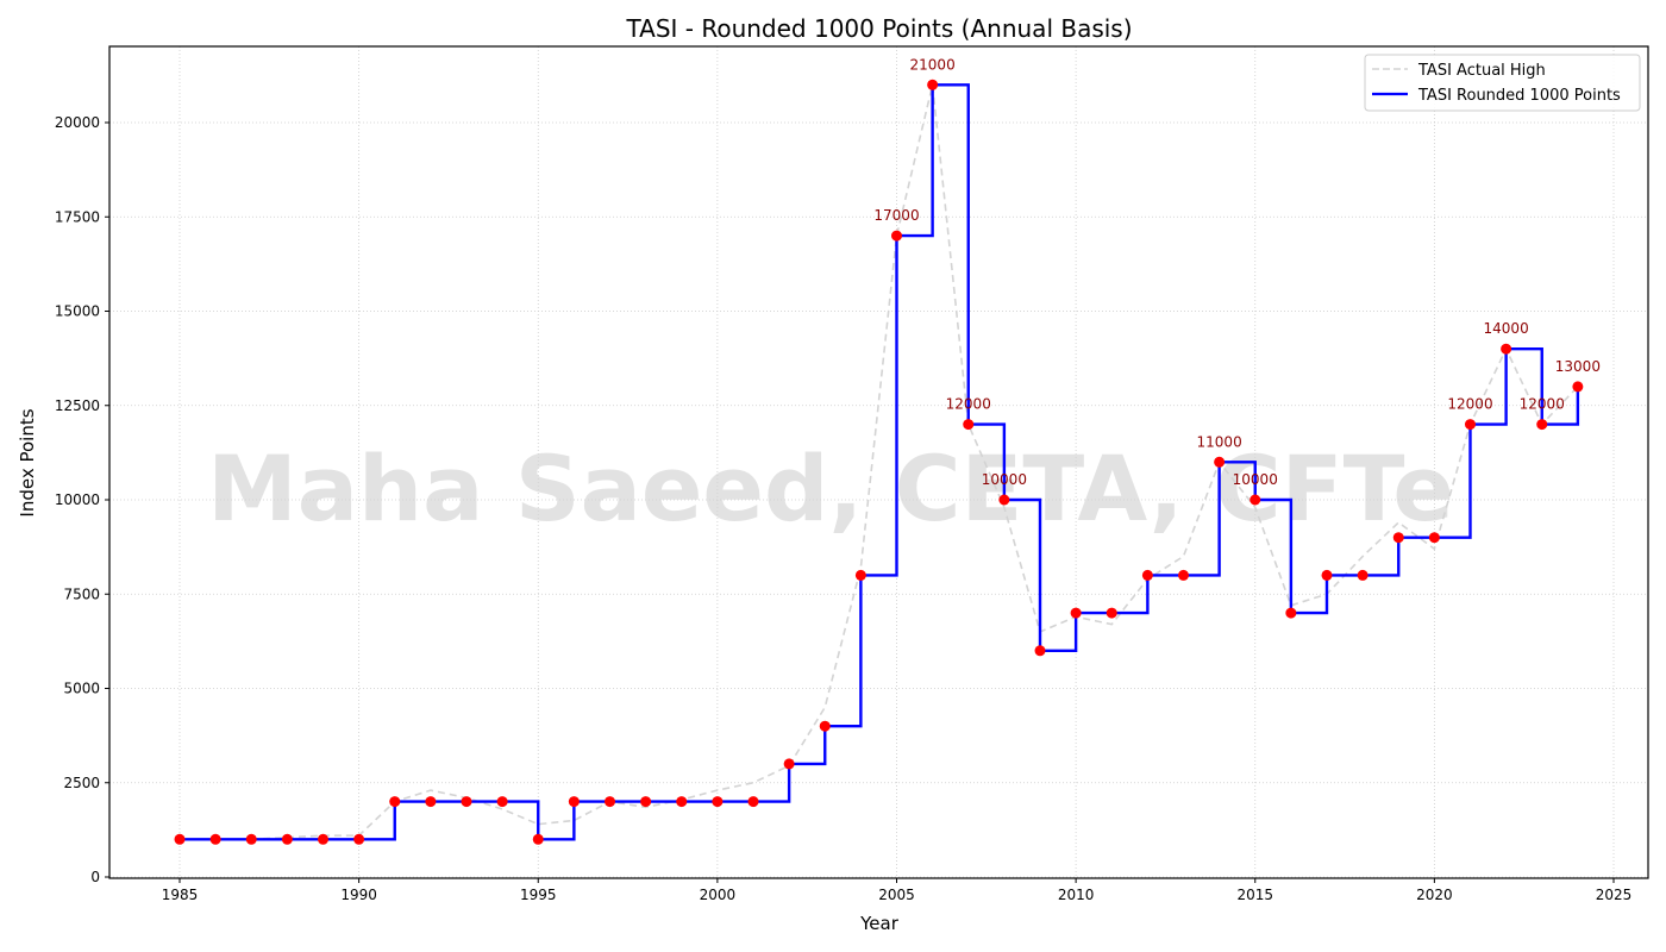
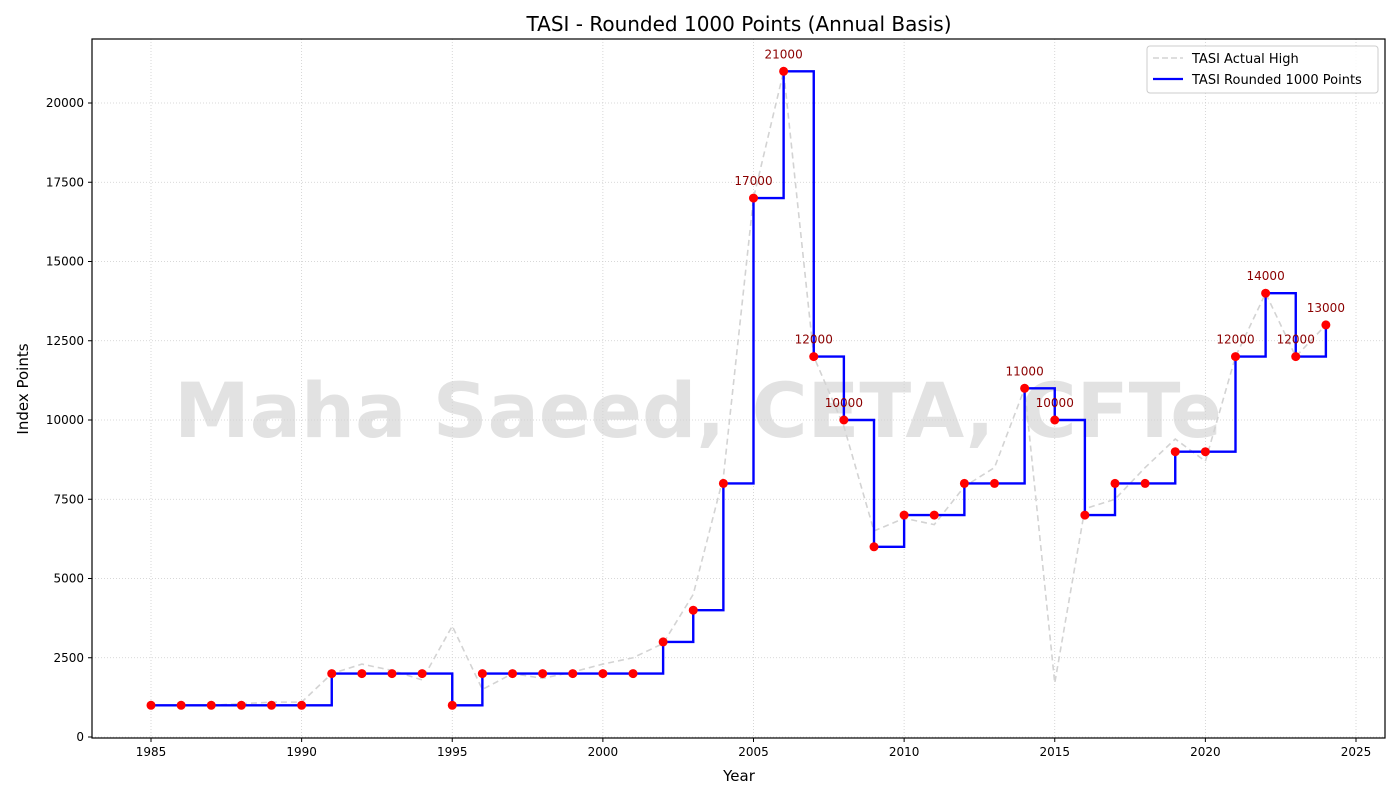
TASI Actual High/1995: 1400 -> 3500
TASI Actual High/2015: 9800 -> 1700
